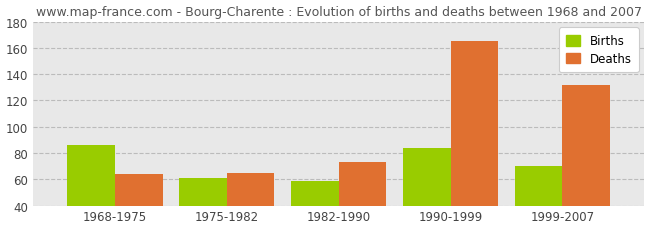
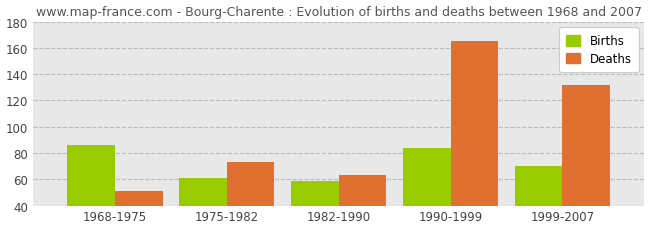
Deaths/1968-1975: 64 -> 51
Deaths/1975-1982: 65 -> 73
Deaths/1982-1990: 73 -> 63
